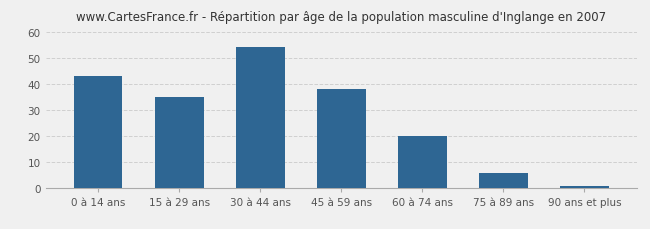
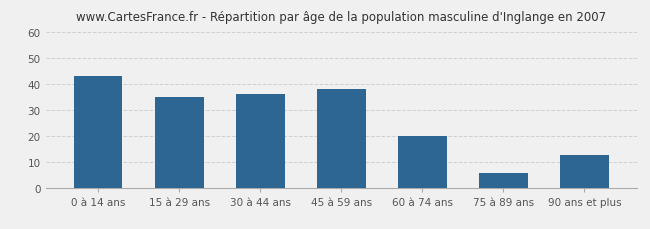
30 à 44 ans: 54.0 -> 36.0
90 ans et plus: 0.5 -> 12.5
